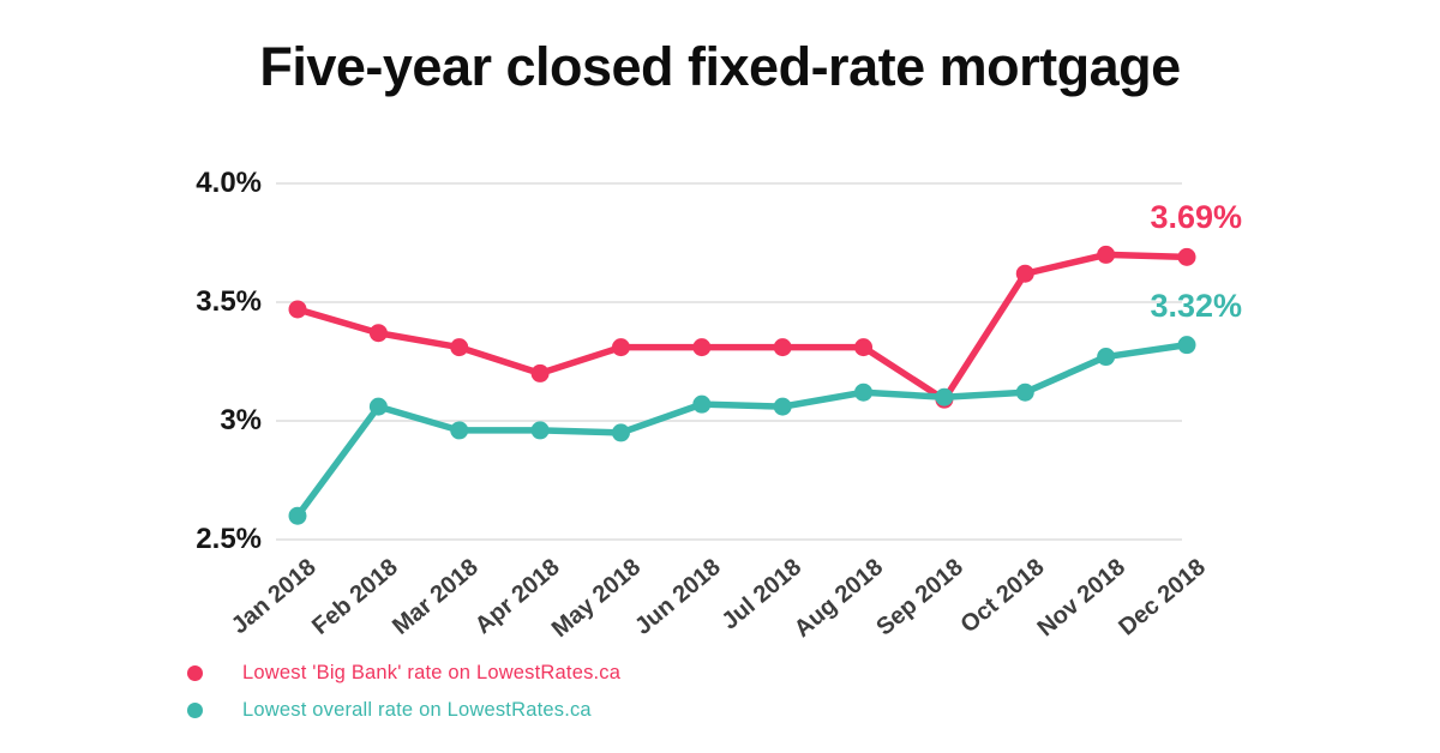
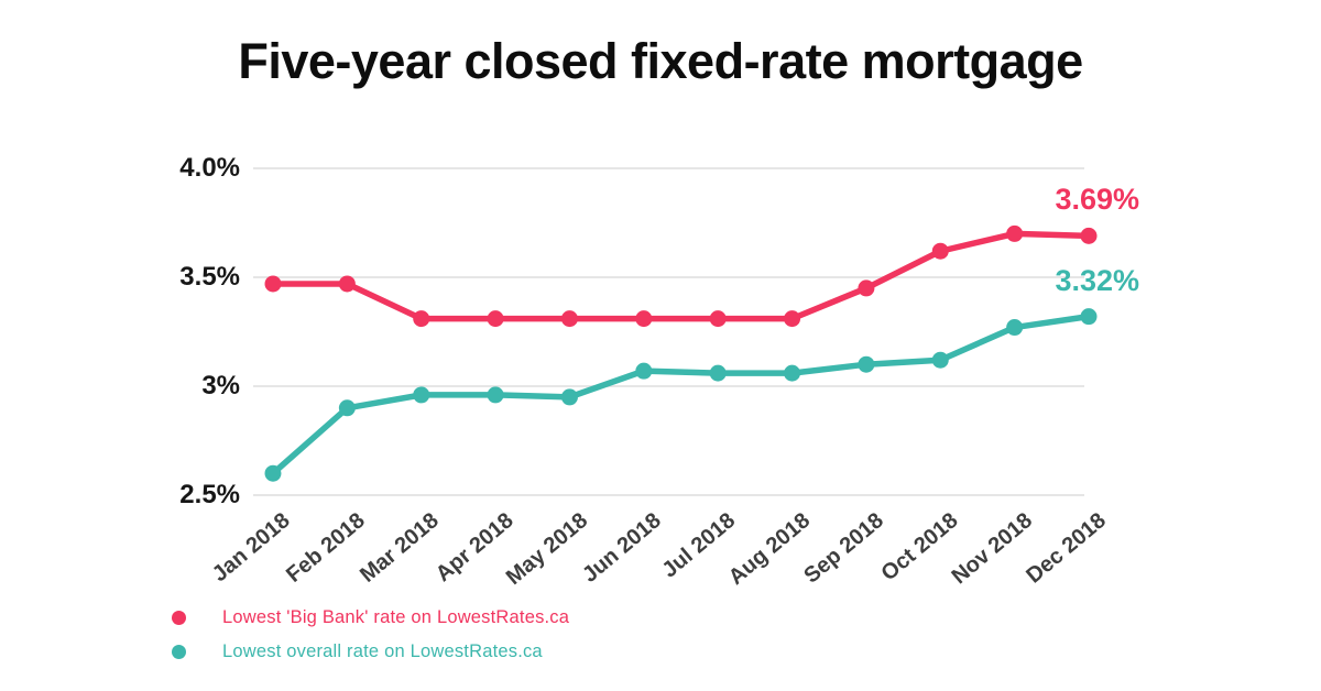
Lowest 'Big Bank' rate on LowestRates.ca/Feb 2018: 3.37% -> 3.47%
Lowest overall rate on LowestRates.ca/Feb 2018: 3.06% -> 2.90%
Lowest 'Big Bank' rate on LowestRates.ca/Apr 2018: 3.20% -> 3.31%
Lowest overall rate on LowestRates.ca/Aug 2018: 3.12% -> 3.06%
Lowest 'Big Bank' rate on LowestRates.ca/Sep 2018: 3.09% -> 3.45%
